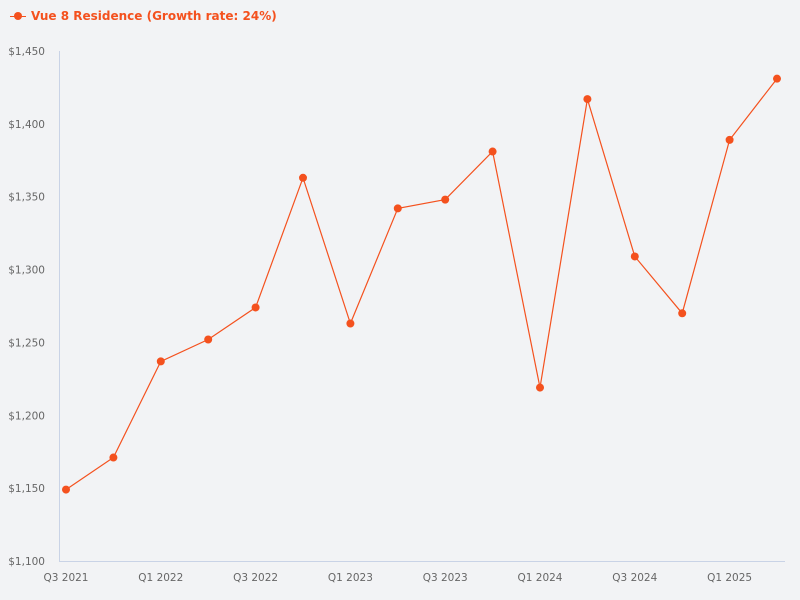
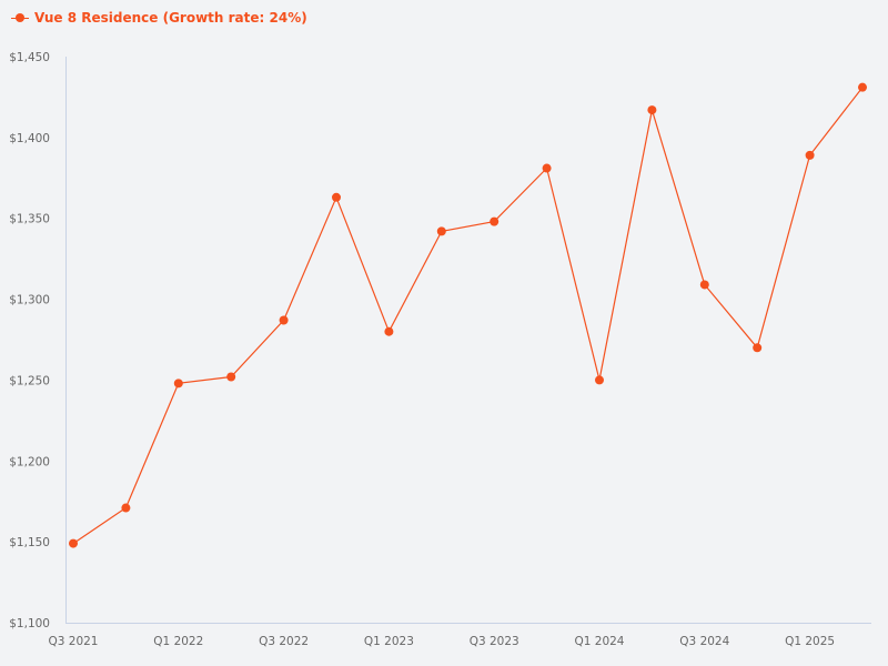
Q1 2022: $1237 -> $1248
Q3 2022: $1274 -> $1287
Q1 2023: $1263 -> $1280
Q1 2024: $1219 -> $1250
